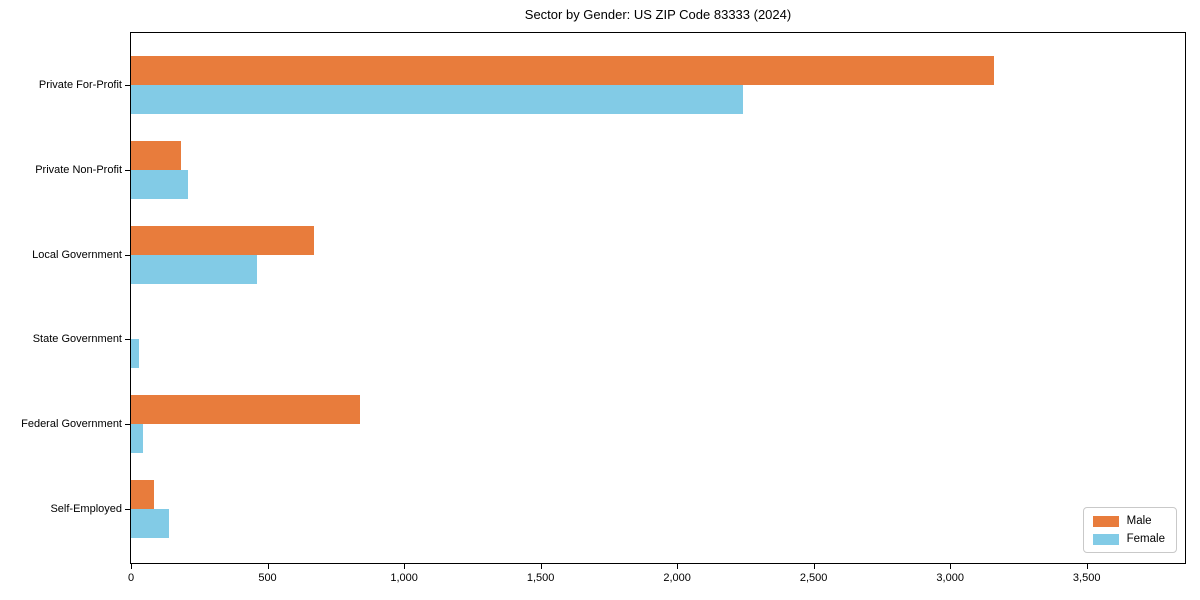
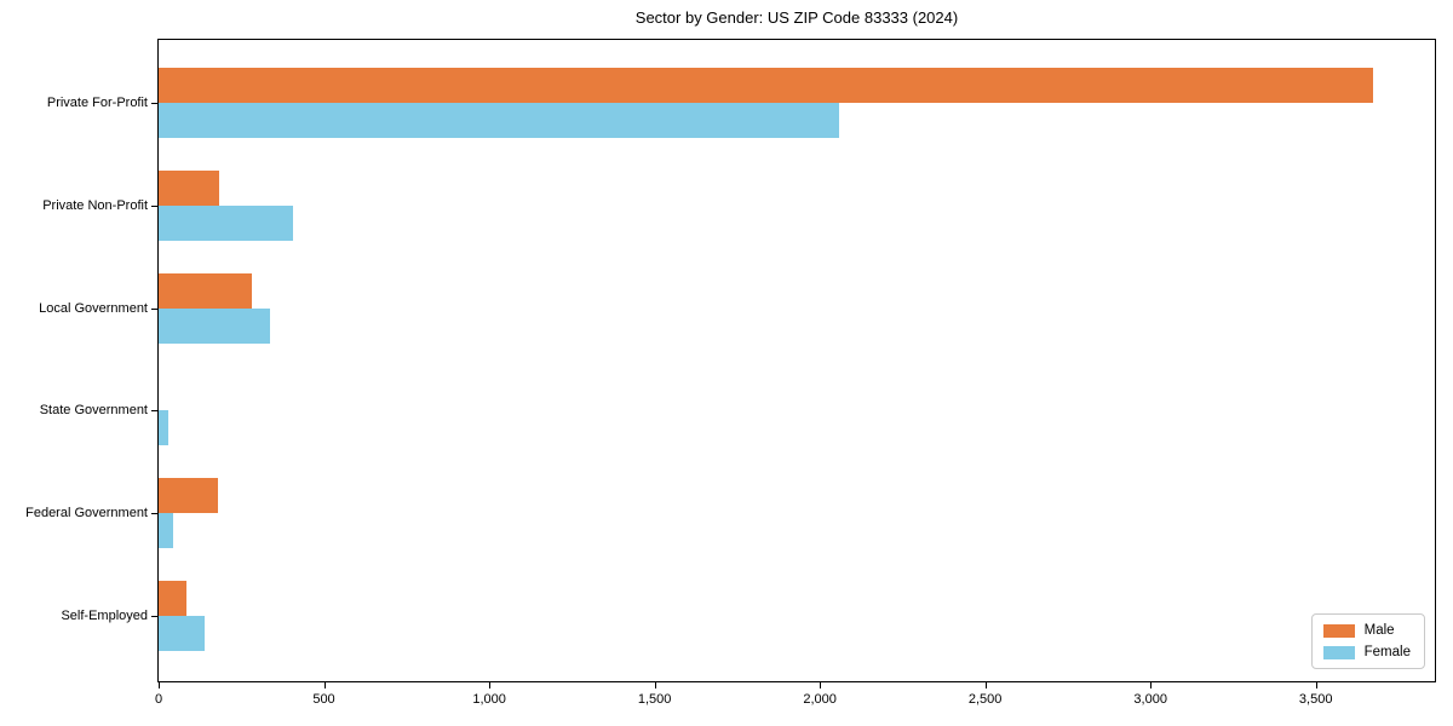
Male/Private For-Profit: 3160 -> 3670
Female/Private For-Profit: 2240 -> 2060
Female/Private Non-Profit: 210 -> 410
Male/Local Government: 670 -> 280
Female/Local Government: 460 -> 340
Male/Federal Government: 840 -> 180
